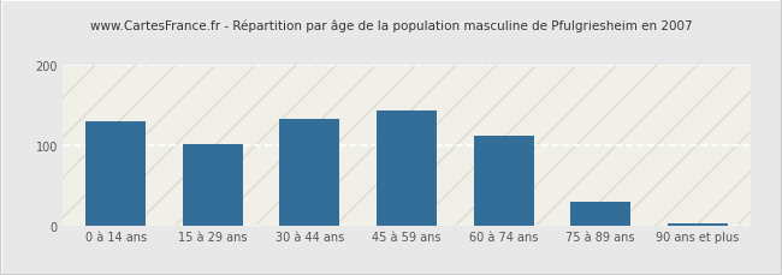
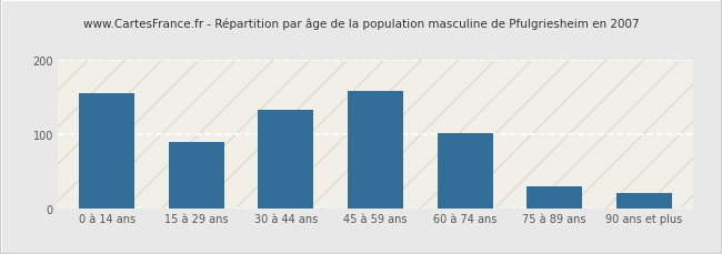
0 à 14 ans: 130 -> 156
15 à 29 ans: 101 -> 90
45 à 59 ans: 143 -> 158
60 à 74 ans: 112 -> 102
90 ans et plus: 2 -> 20
